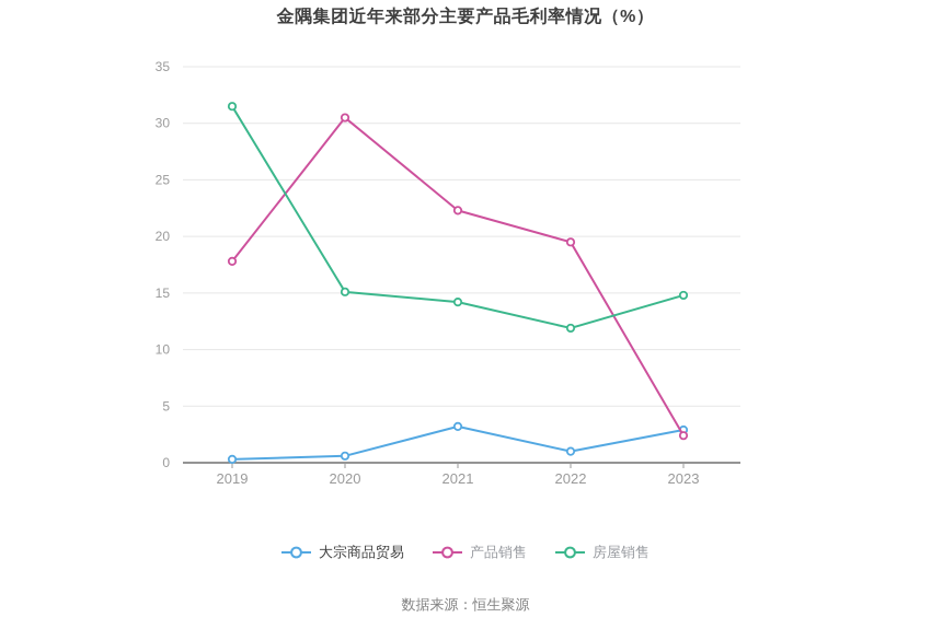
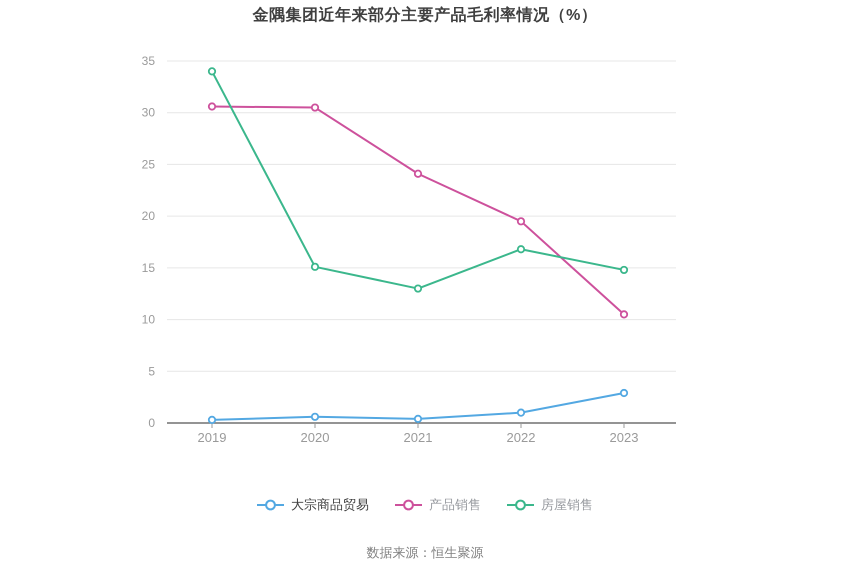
产品销售/2019: 17.8 -> 30.6
房屋销售/2019: 31.5 -> 34.0
大宗商品贸易/2021: 3.2 -> 0.4
产品销售/2021: 22.3 -> 24.1
房屋销售/2021: 14.2 -> 13.0
房屋销售/2022: 11.9 -> 16.8
产品销售/2023: 2.4 -> 10.5
